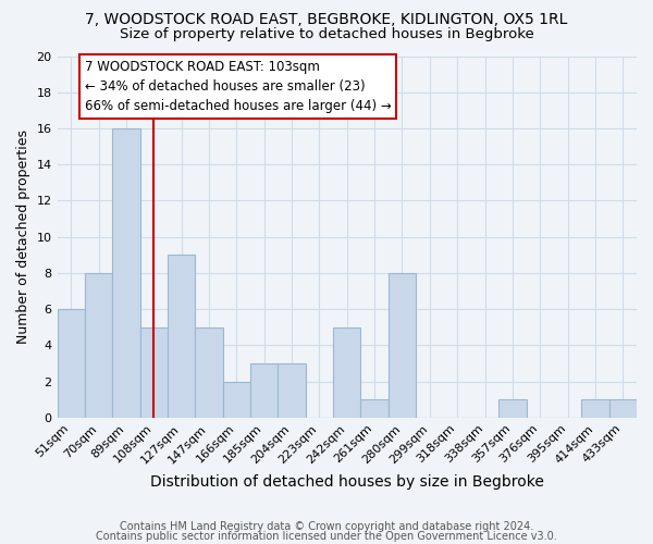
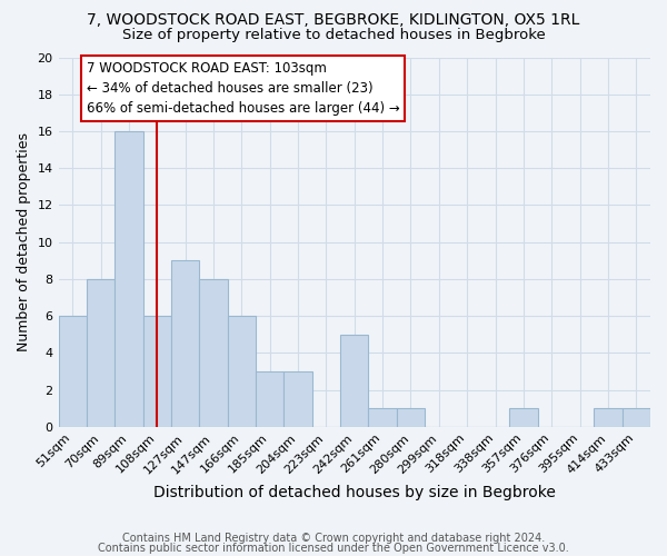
108sqm: 5 -> 6
147sqm: 5 -> 8
166sqm: 2 -> 6
280sqm: 8 -> 1
